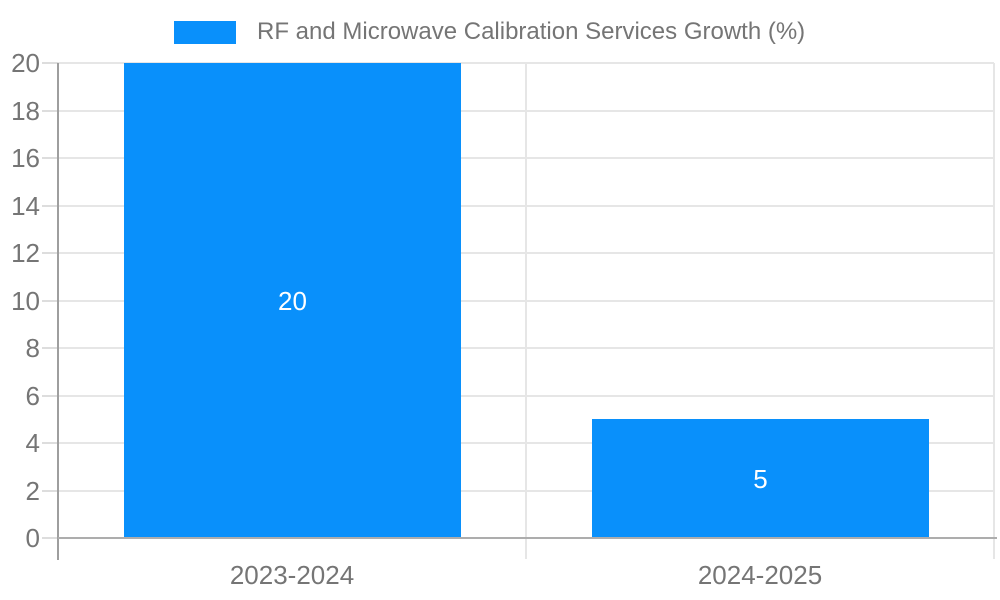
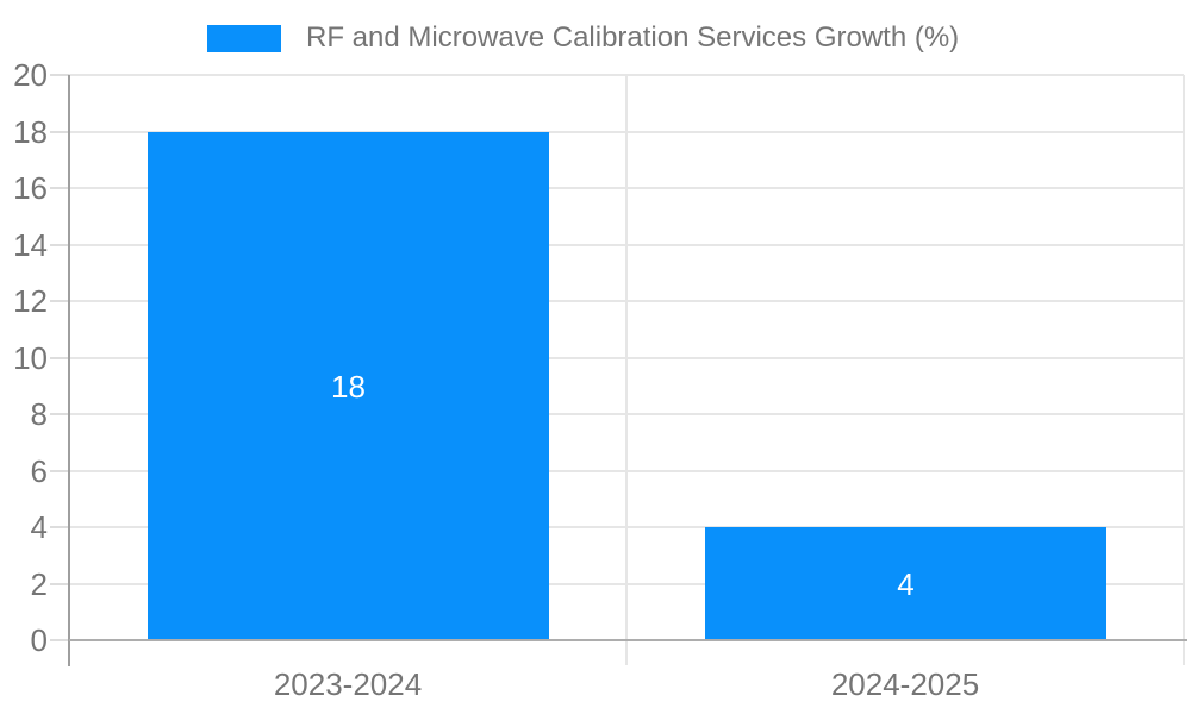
2023-2024: 20 -> 18
2024-2025: 5 -> 4
